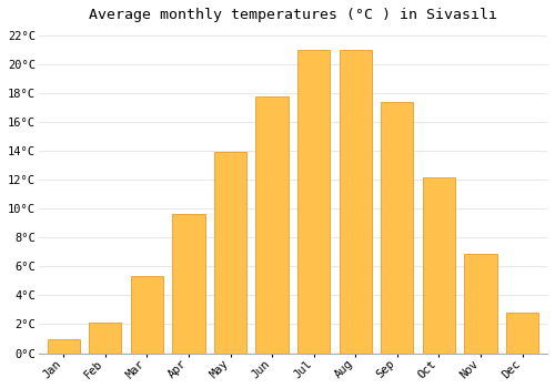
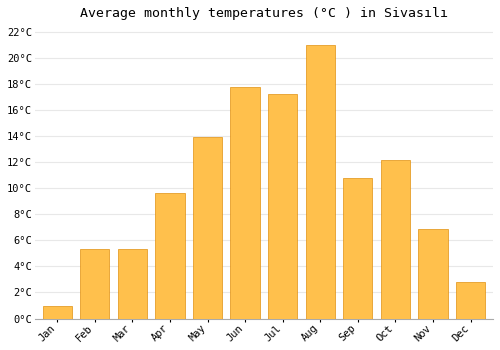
Feb: 2.1°C -> 5.3°C
Jul: 21.0°C -> 17.2°C
Sep: 17.4°C -> 10.8°C
